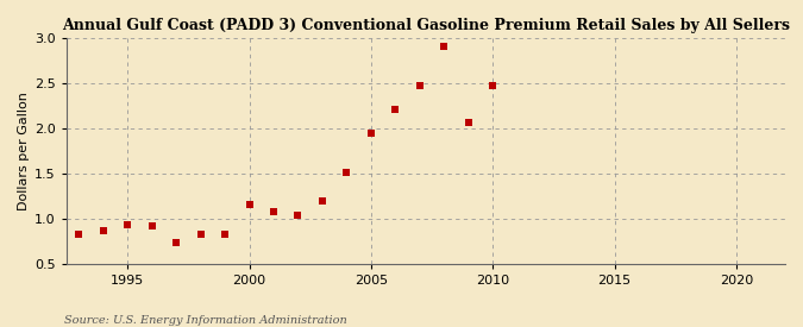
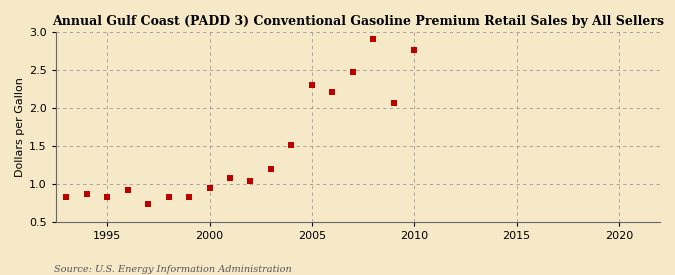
1995: 0.93 -> 0.82
2000: 1.16 -> 0.94
2005: 1.94 -> 2.30
2010: 2.47 -> 2.76
